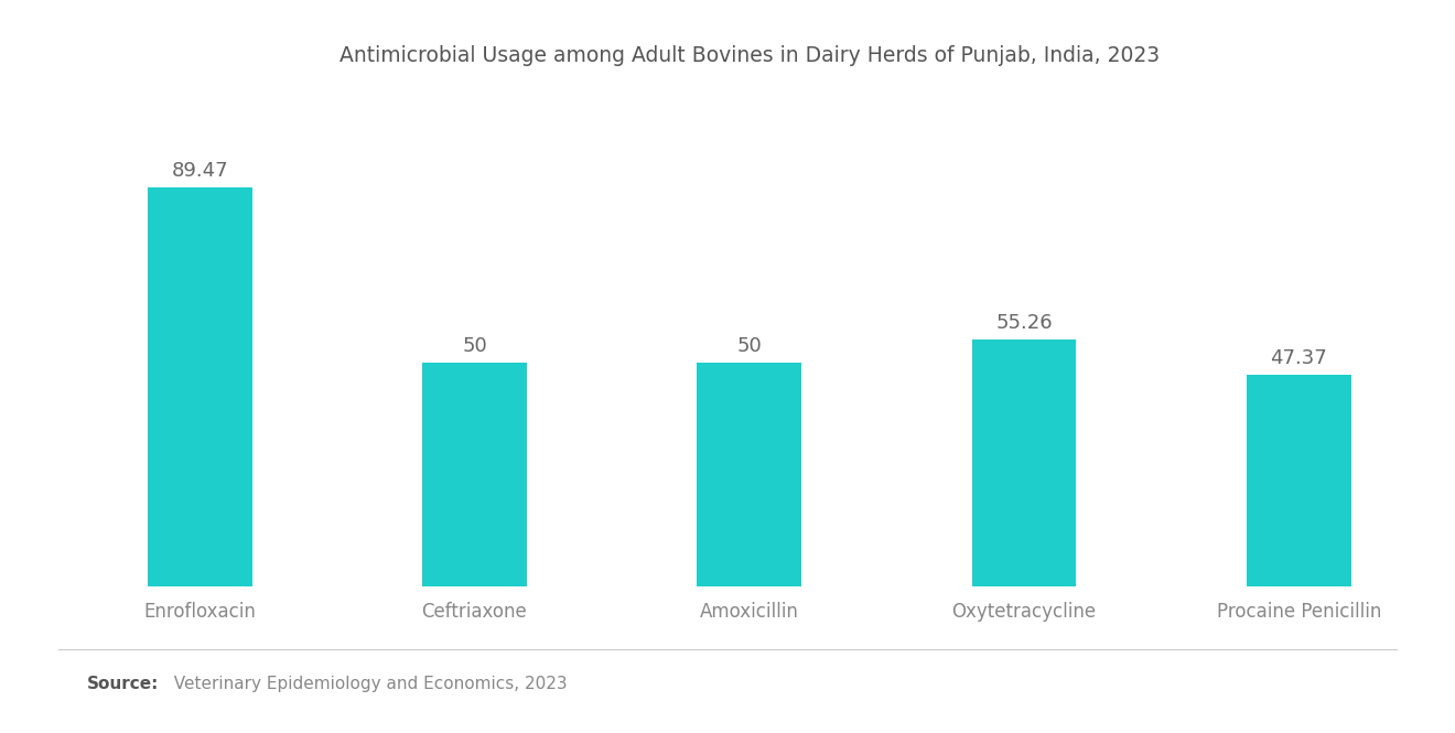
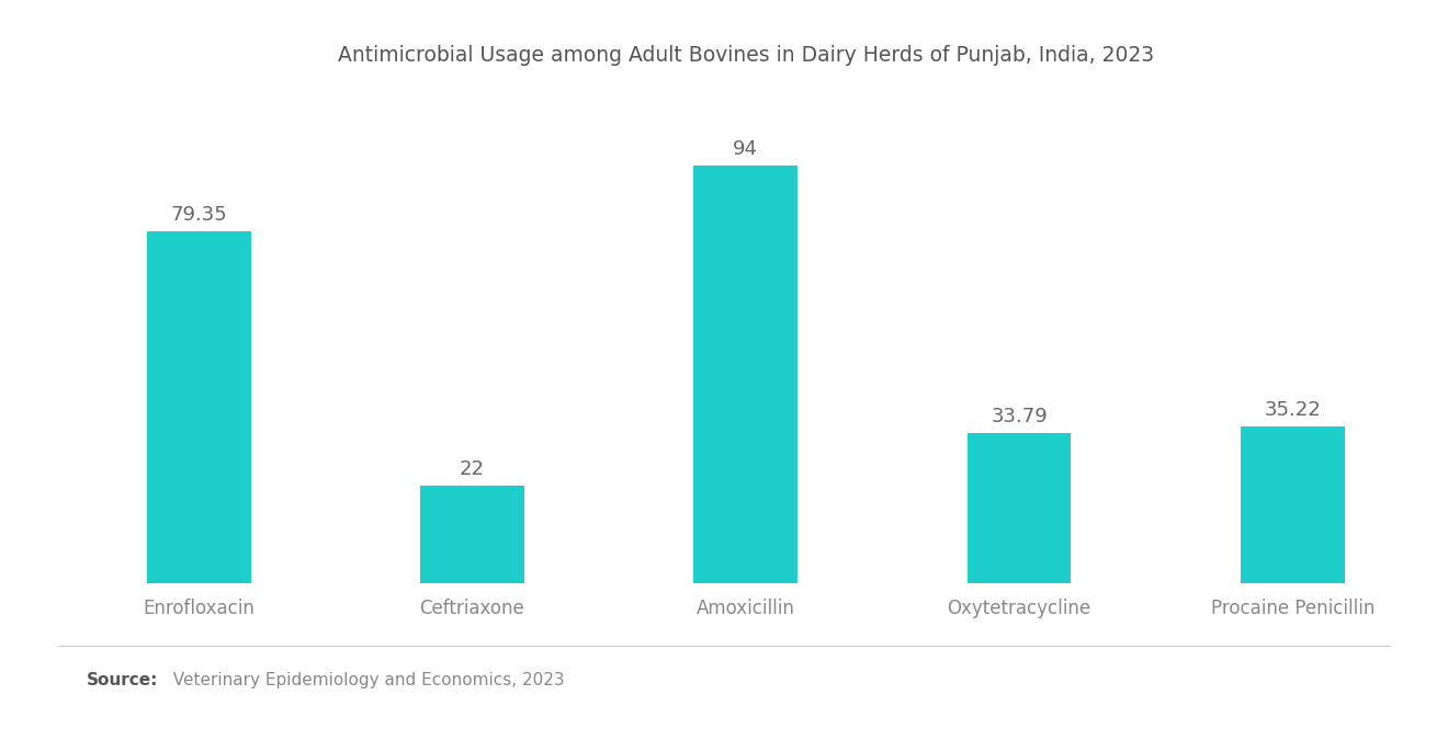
Enrofloxacin: 89.47 -> 79.35
Ceftriaxone: 50 -> 22
Amoxicillin: 50 -> 94
Oxytetracycline: 55.26 -> 33.79
Procaine Penicillin: 47.37 -> 35.22
